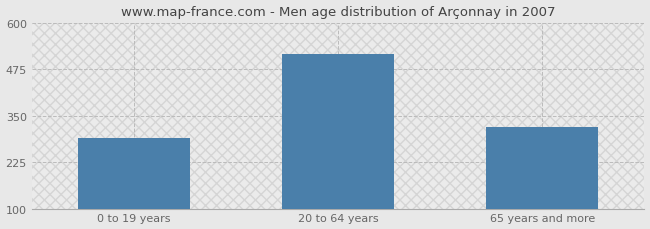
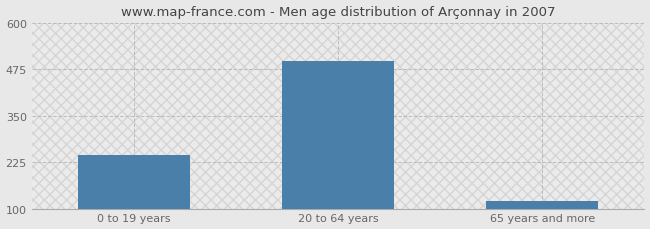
0 to 19 years: 290 -> 243
20 to 64 years: 515 -> 497
65 years and more: 320 -> 120
